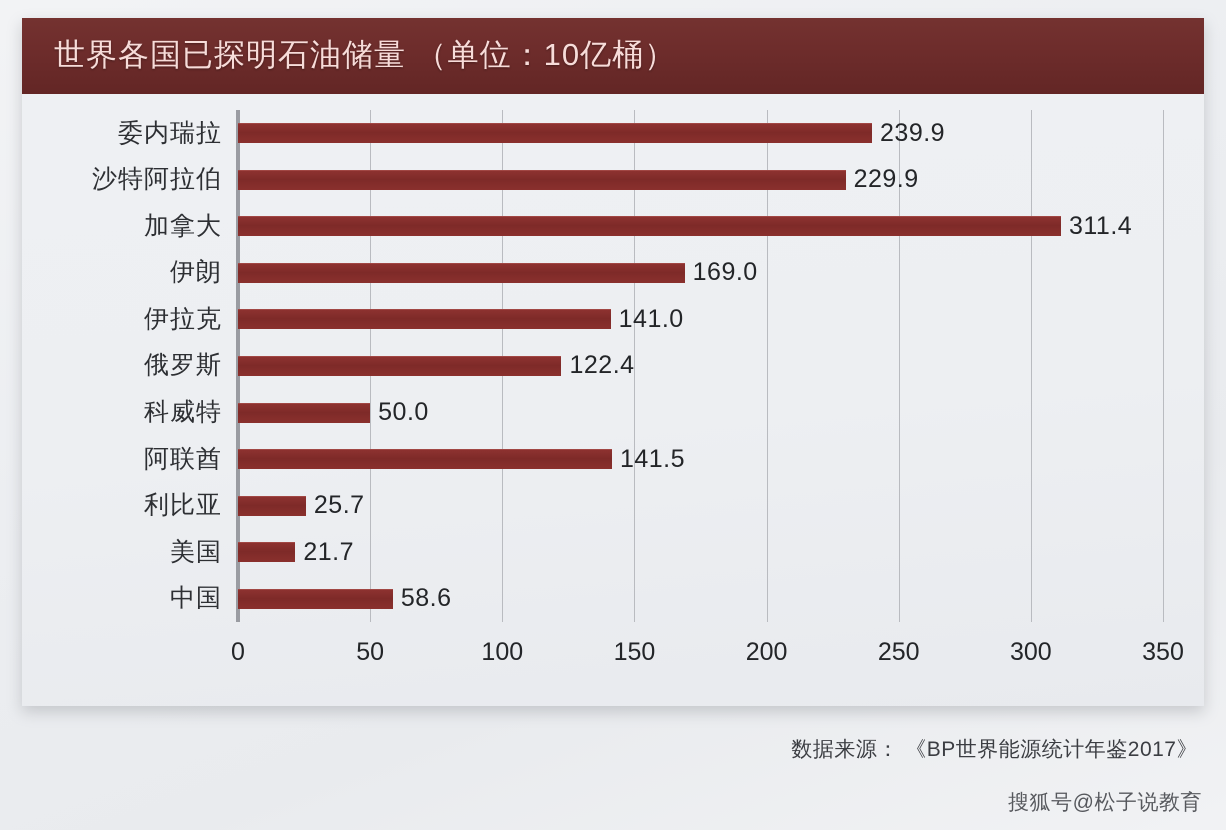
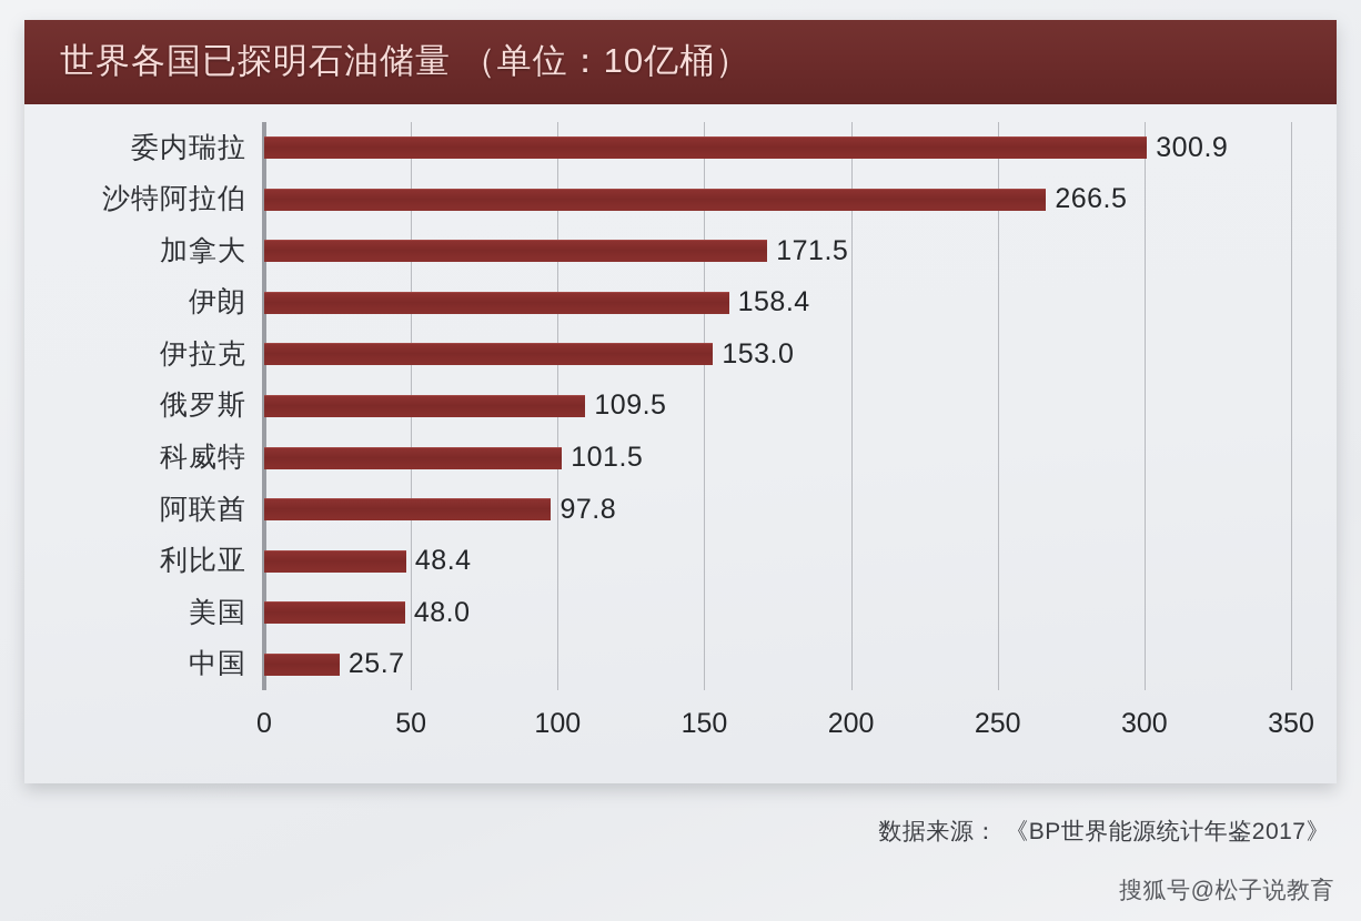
委内瑞拉: 239.9 -> 300.9
沙特阿拉伯: 229.9 -> 266.5
加拿大: 311.4 -> 171.5
伊朗: 169.0 -> 158.4
伊拉克: 141.0 -> 153.0
俄罗斯: 122.4 -> 109.5
科威特: 50.0 -> 101.5
阿联酋: 141.5 -> 97.8
利比亚: 25.7 -> 48.4
美国: 21.7 -> 48.0
中国: 58.6 -> 25.7
